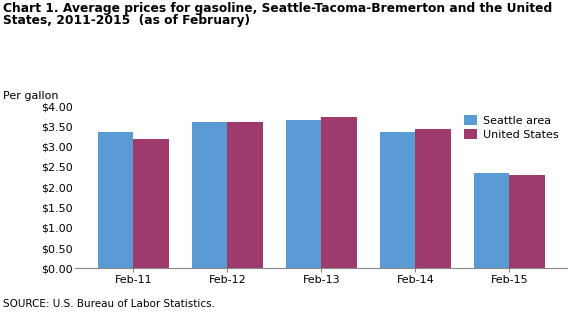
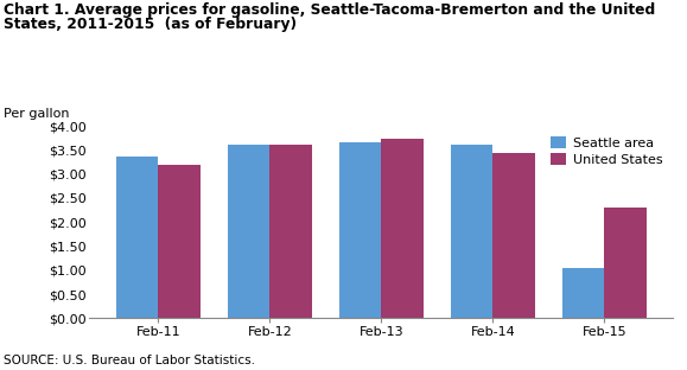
Seattle area/Feb-14: $3.35 -> $3.60
Seattle area/Feb-15: $2.35 -> $1.05
